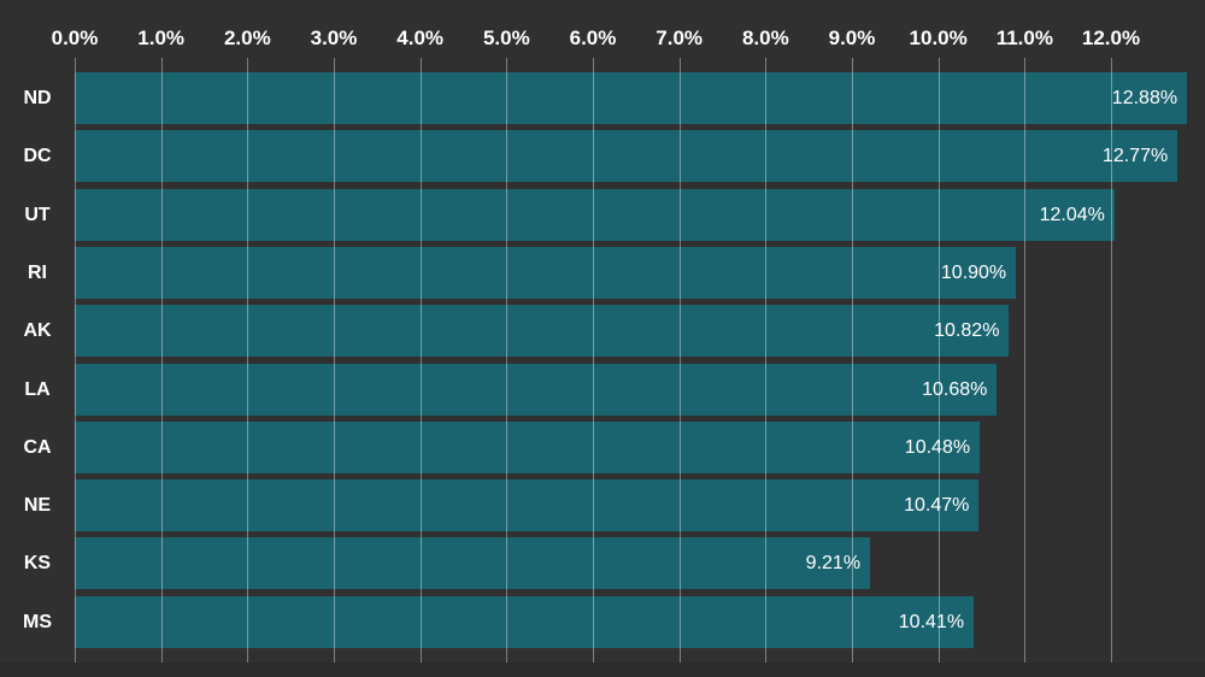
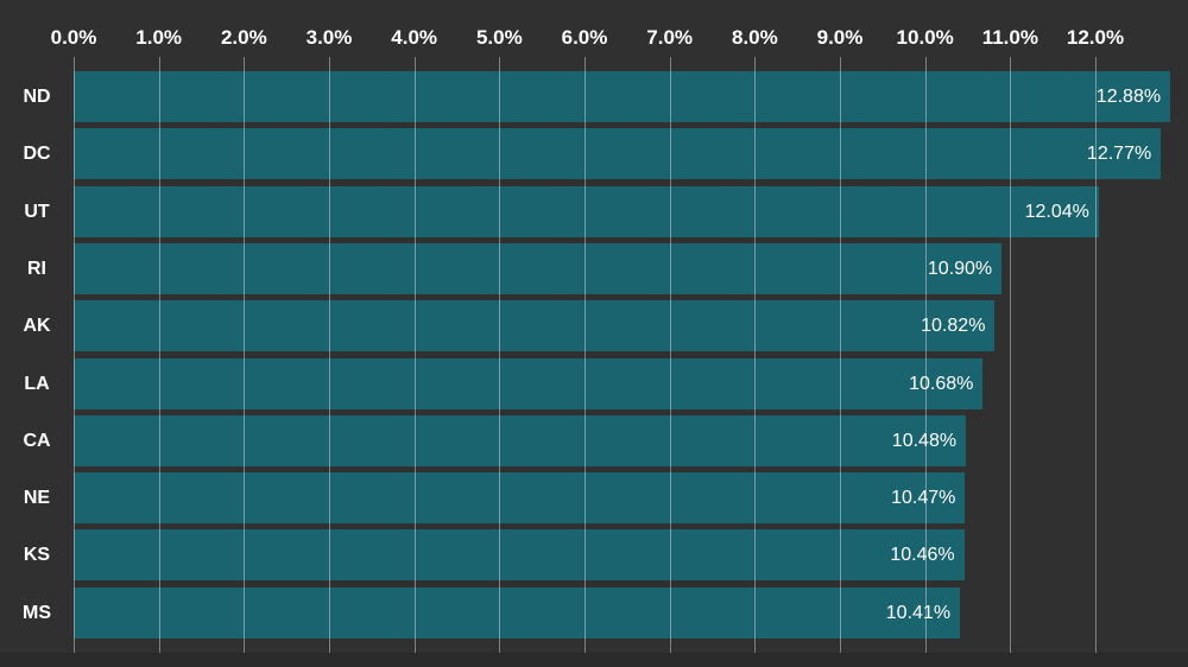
KS: 9.21% -> 10.46%
